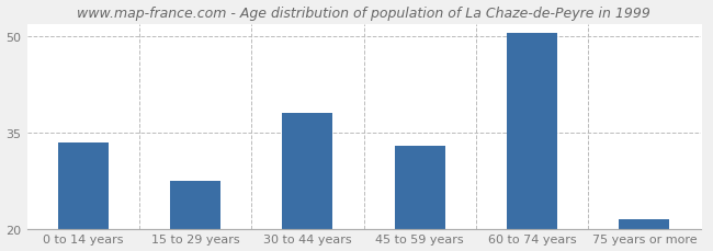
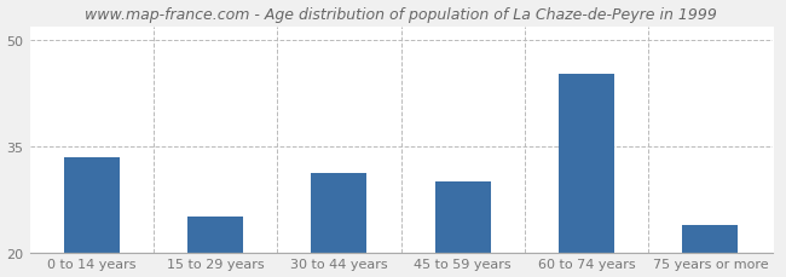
15 to 29 years: 27.5 -> 25.0
30 to 44 years: 38.0 -> 31.2
45 to 59 years: 33.0 -> 30.0
60 to 74 years: 50.5 -> 45.2
75 years or more: 21.5 -> 23.8
